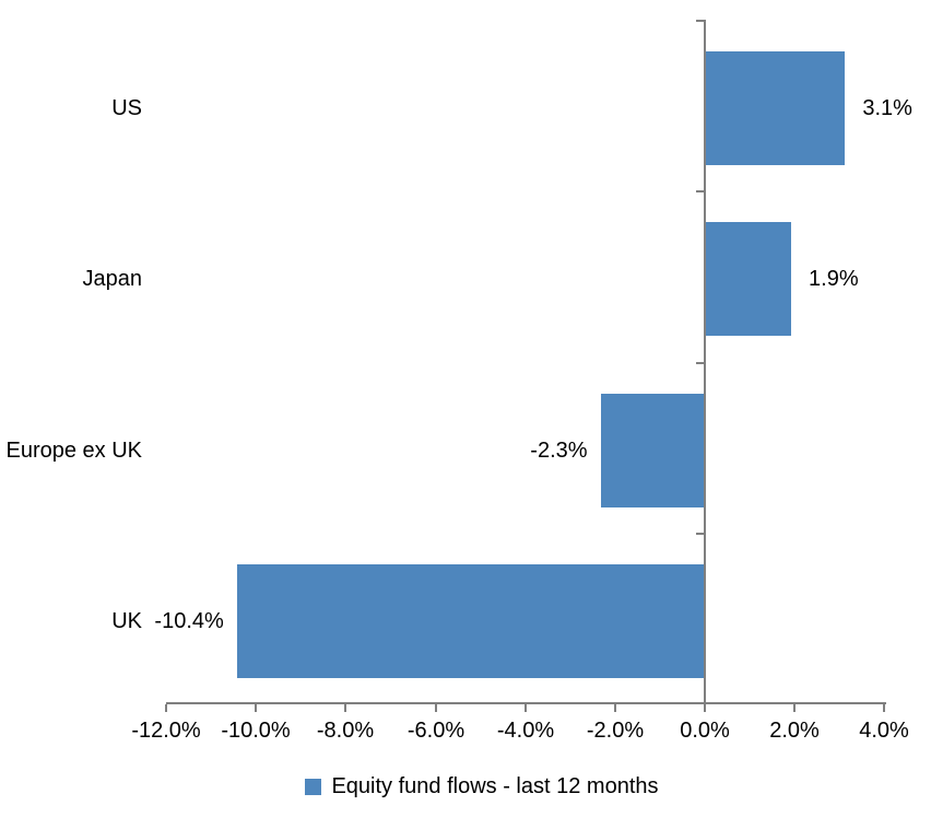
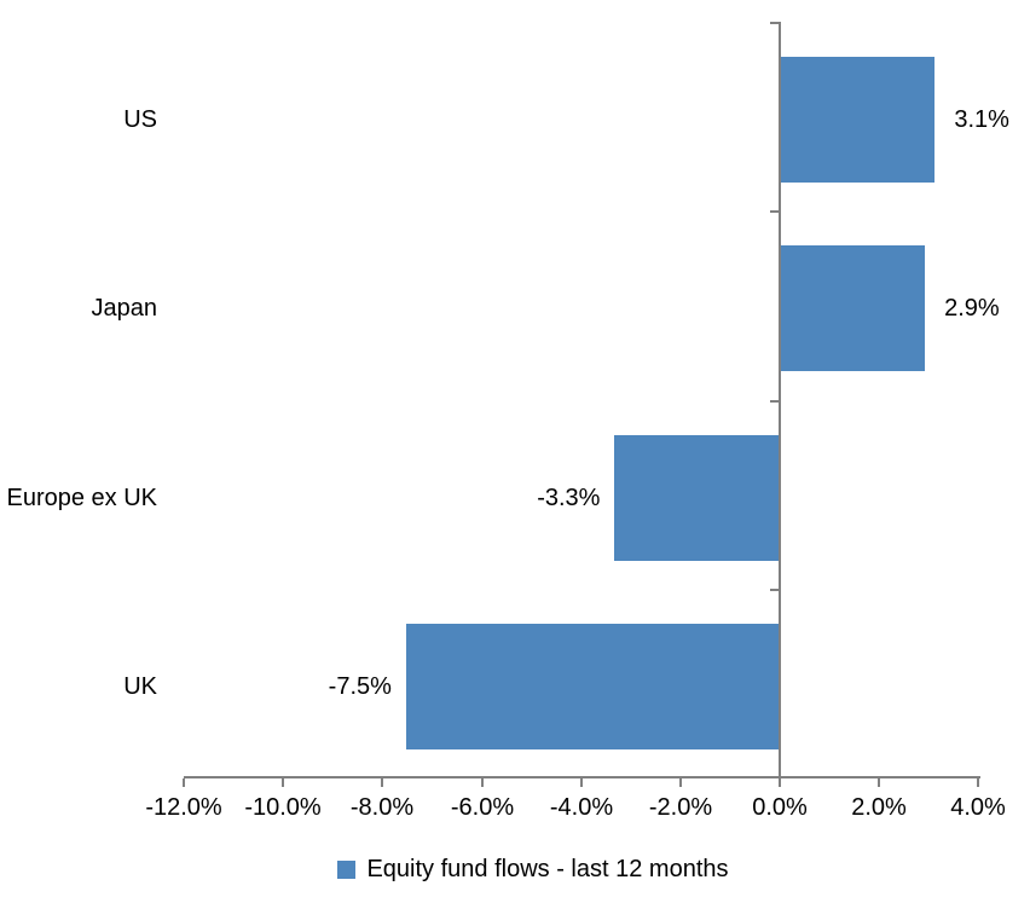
Japan: 1.9% -> 2.9%
Europe ex UK: -2.3% -> -3.3%
UK: -10.4% -> -7.5%
